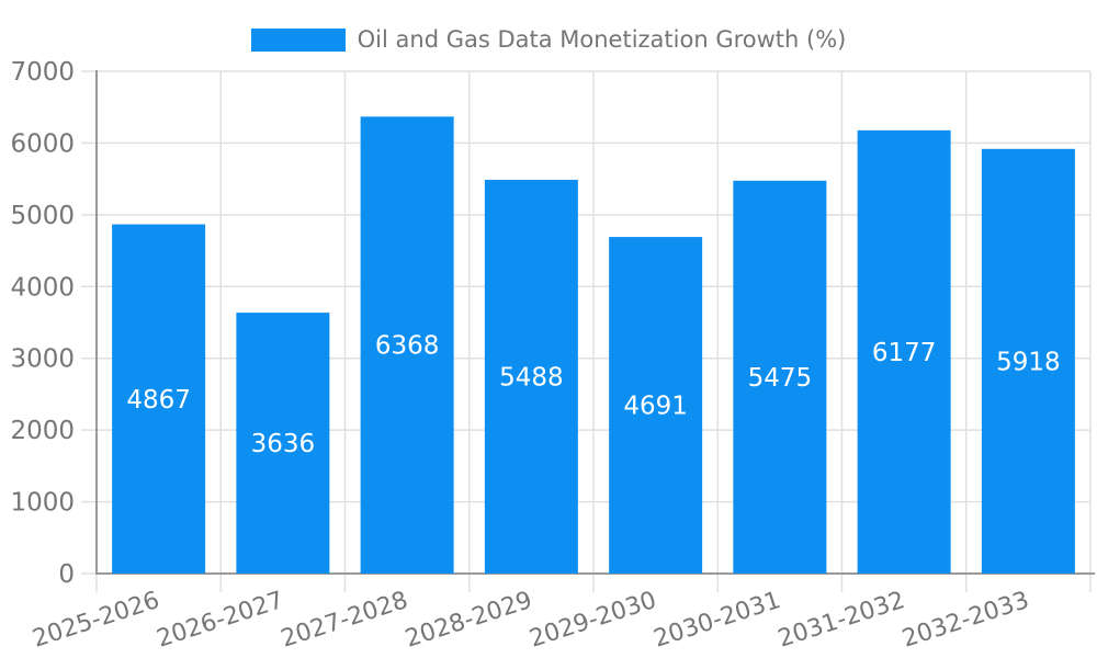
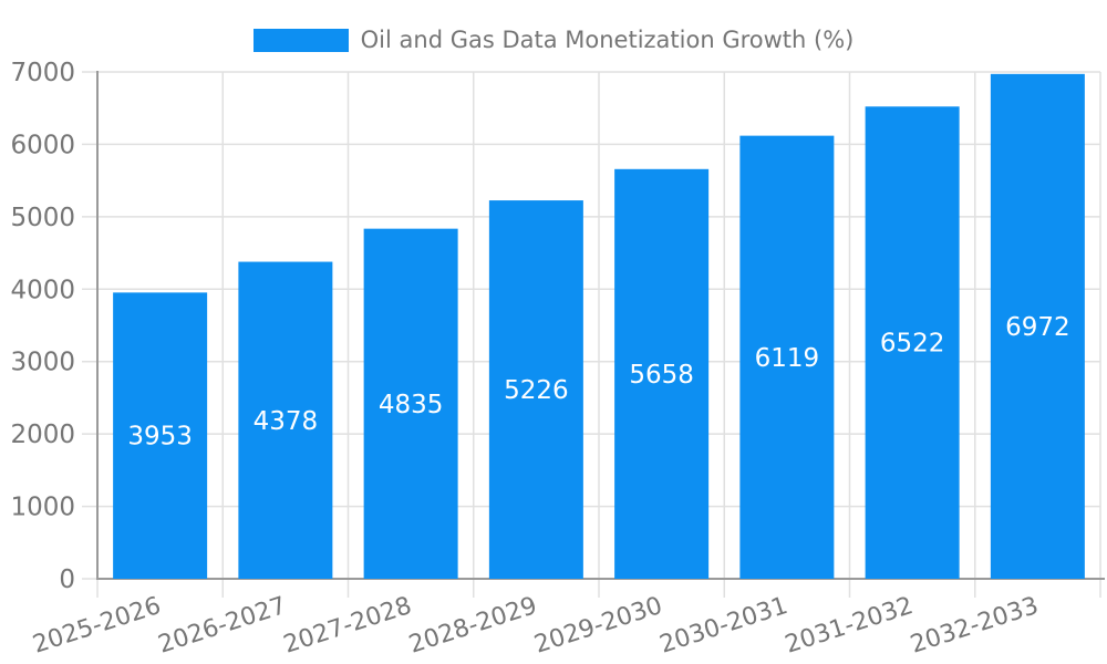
2025-2026: 4867 -> 3953
2026-2027: 3636 -> 4378
2027-2028: 6368 -> 4835
2028-2029: 5488 -> 5226
2029-2030: 4691 -> 5658
2030-2031: 5475 -> 6119
2031-2032: 6177 -> 6522
2032-2033: 5918 -> 6972
